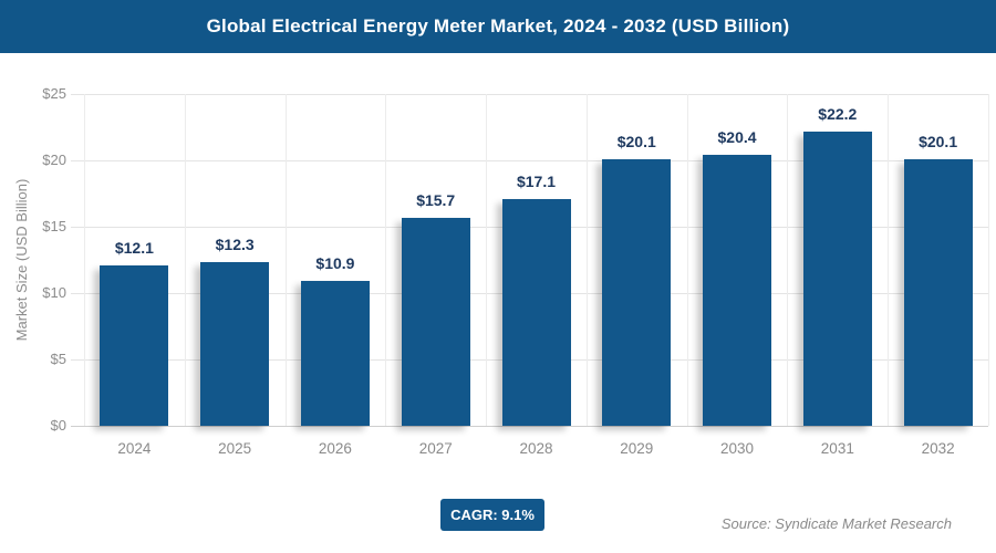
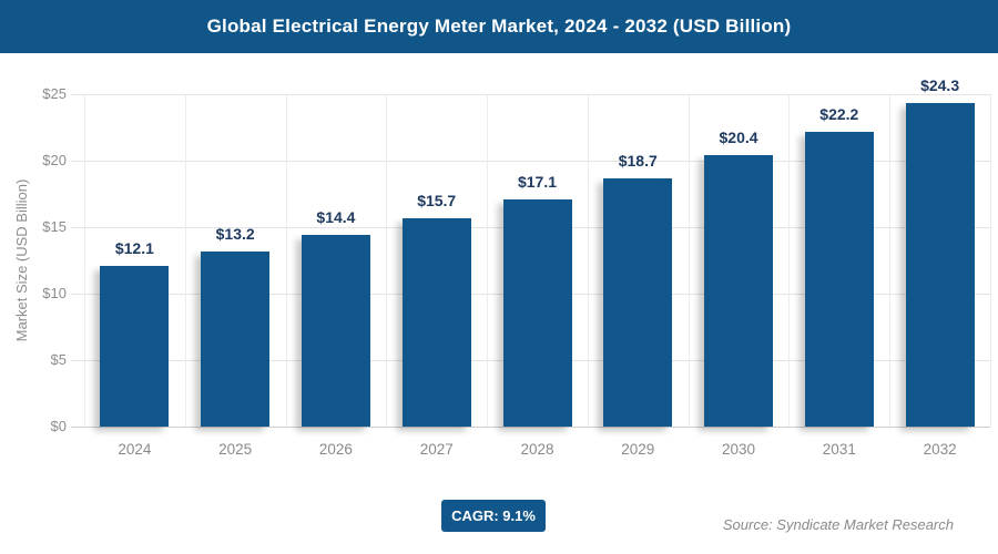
2025: $12.3 -> $13.2
2026: $10.9 -> $14.4
2029: $20.1 -> $18.7
2032: $20.1 -> $24.3
